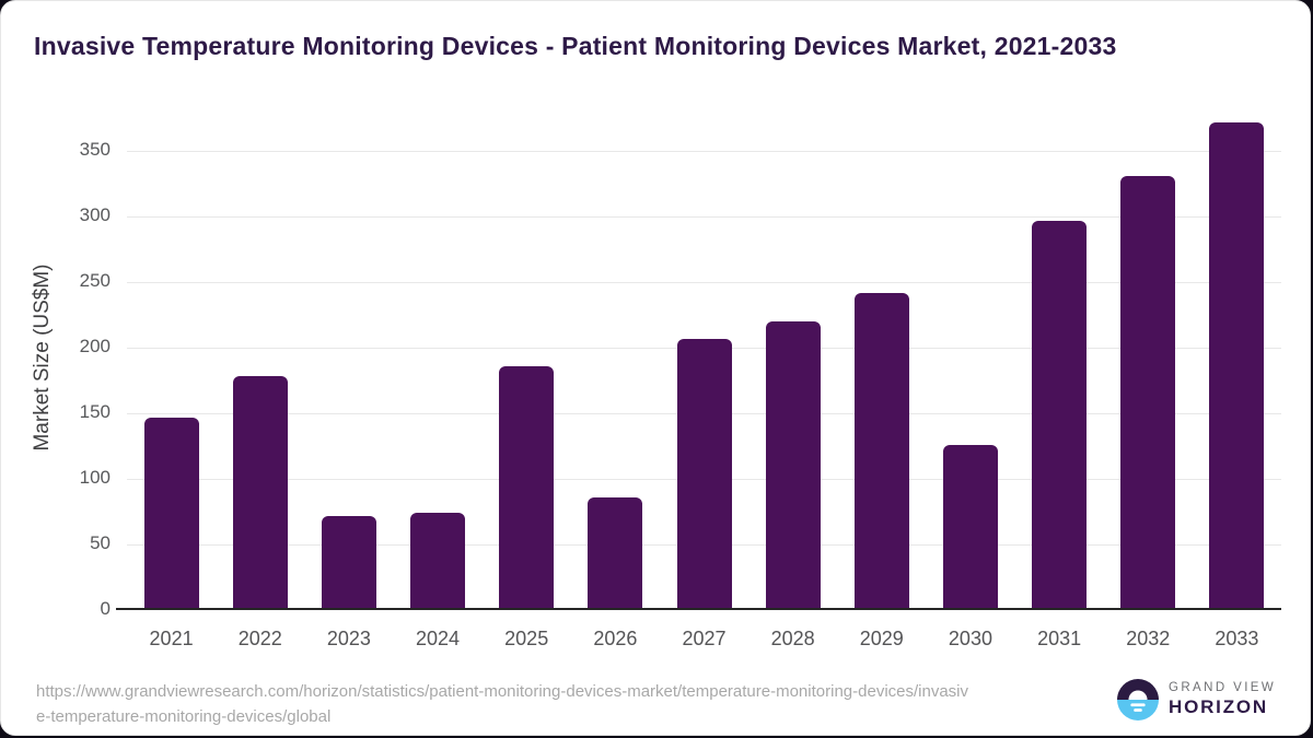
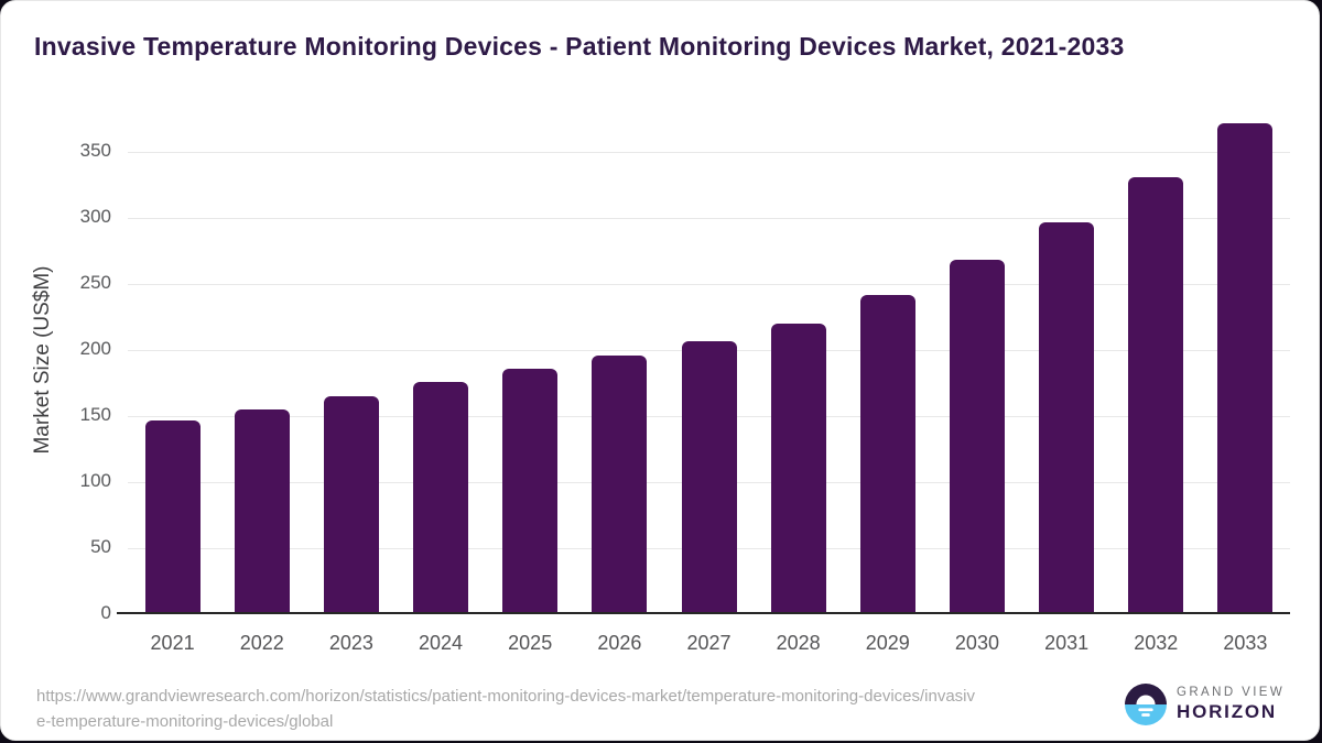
2022: 178 -> 155
2023: 72 -> 165
2024: 74 -> 176
2026: 86 -> 196
2030: 126 -> 268
